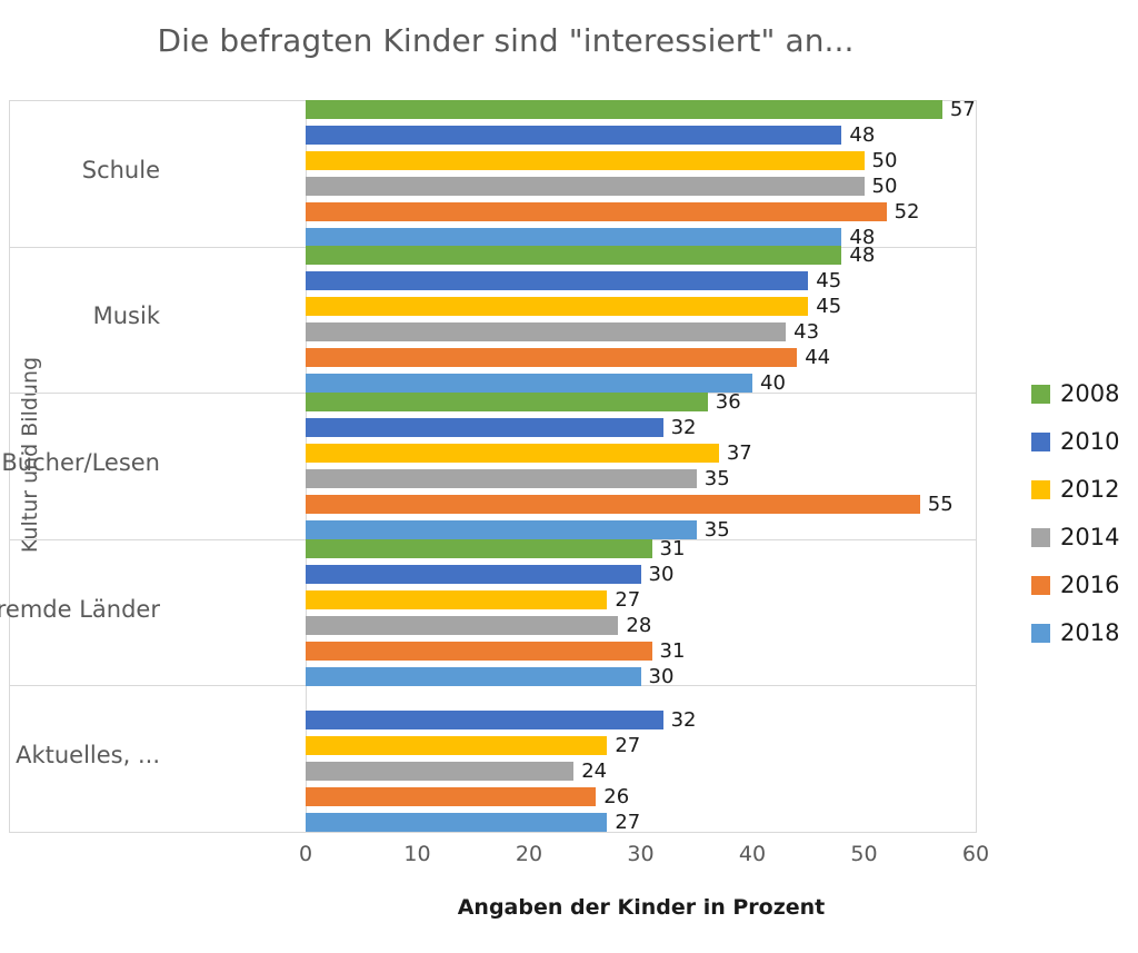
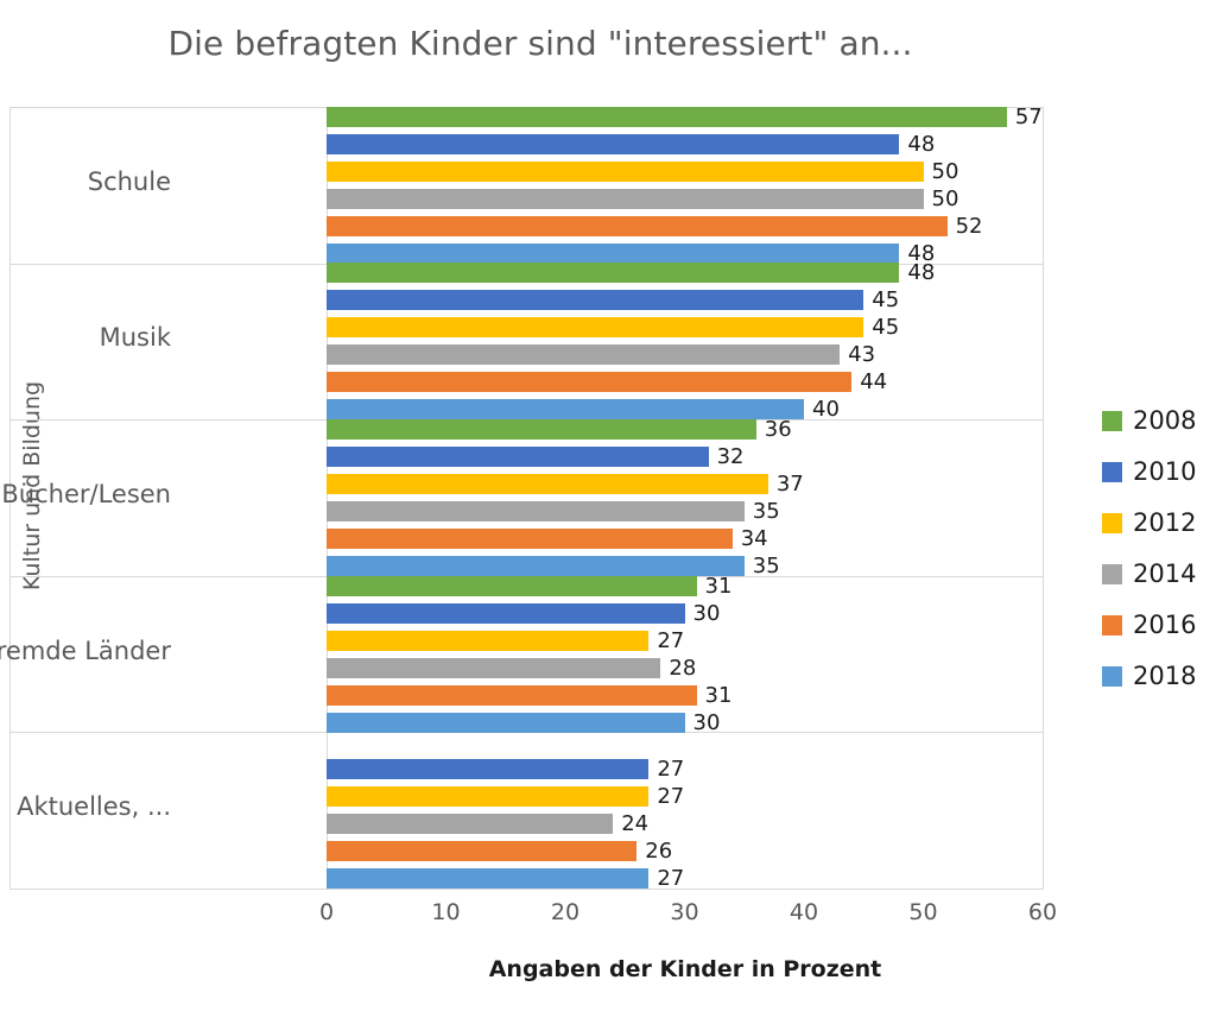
2016/Bücher/Lesen: 55 -> 34
2010/Aktuelles, ...: 32 -> 27
